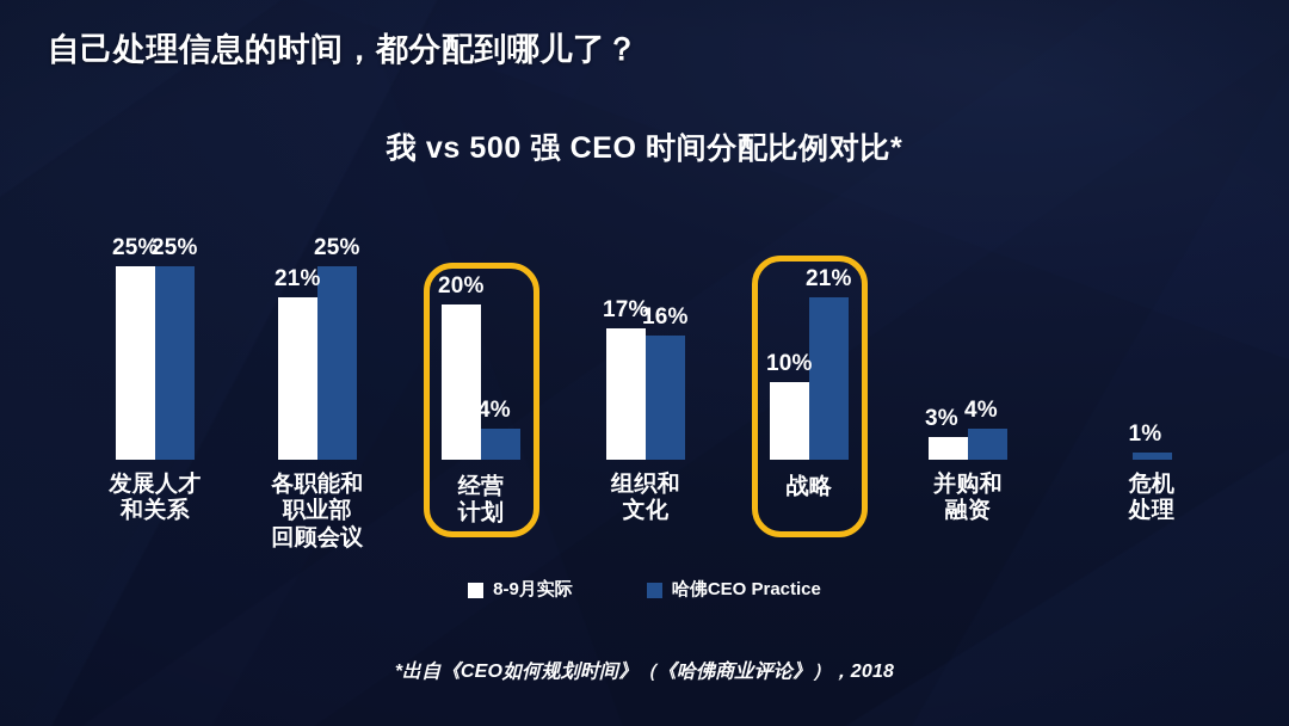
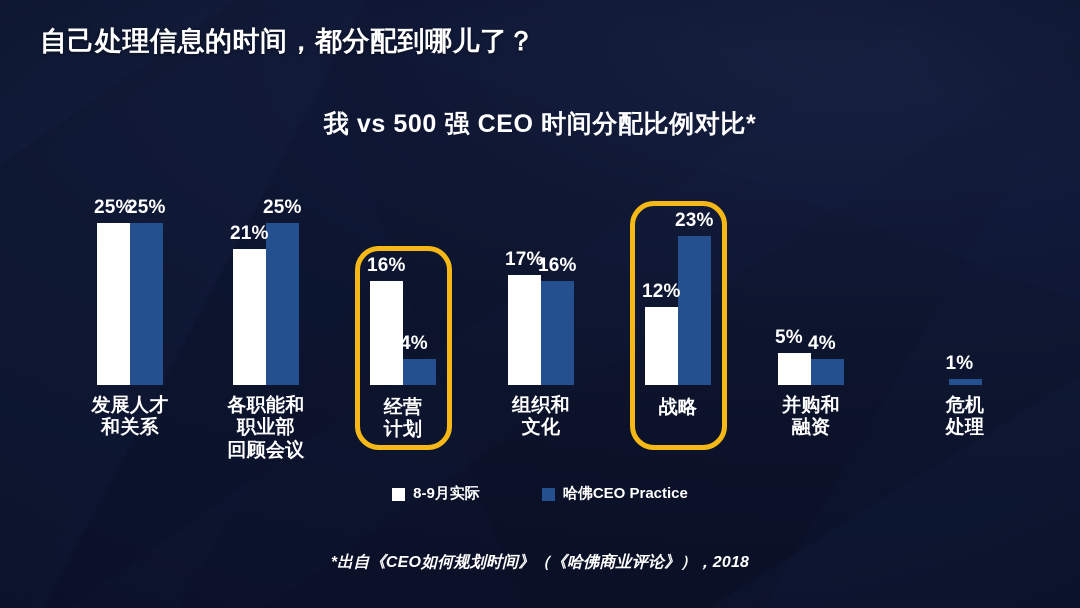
8-9月实际/经营 计划: 20% -> 16%
8-9月实际/战略: 10% -> 12%
哈佛CEO Practice/战略: 21% -> 23%
8-9月实际/并购和 融资: 3% -> 5%
